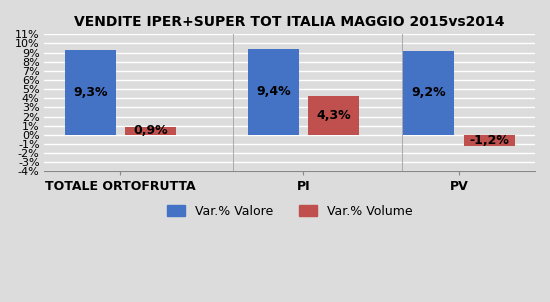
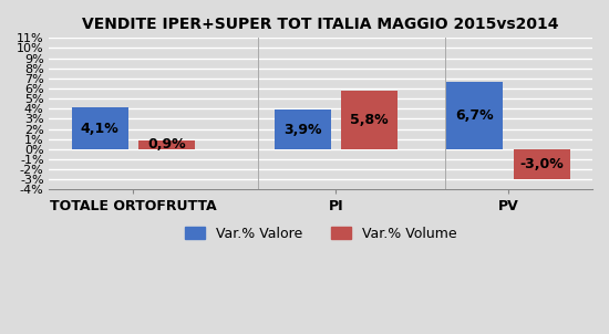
Var.% Valore/TOTALE ORTOFRUTTA: 9,3% -> 4,1%
Var.% Valore/PI: 9,4% -> 3,9%
Var.% Volume/PI: 4,3% -> 5,8%
Var.% Valore/PV: 9,2% -> 6,7%
Var.% Volume/PV: -1,2% -> -3,0%
